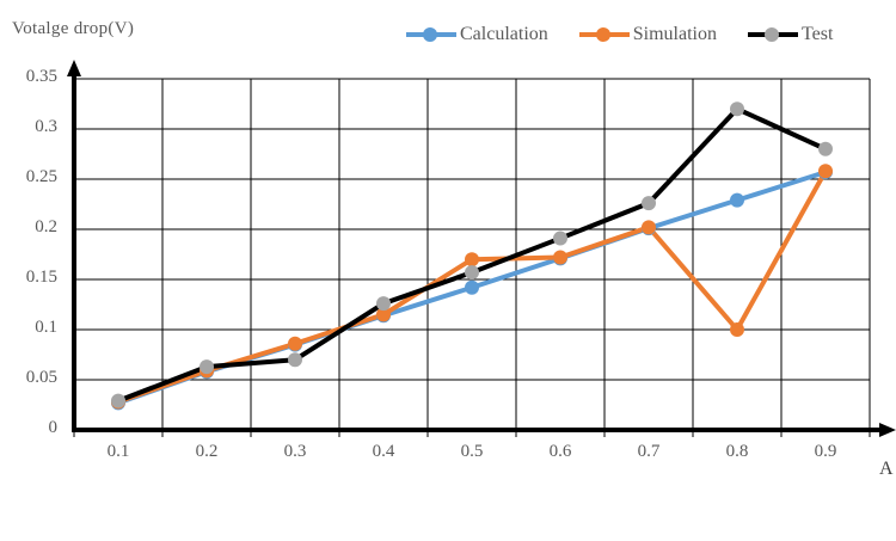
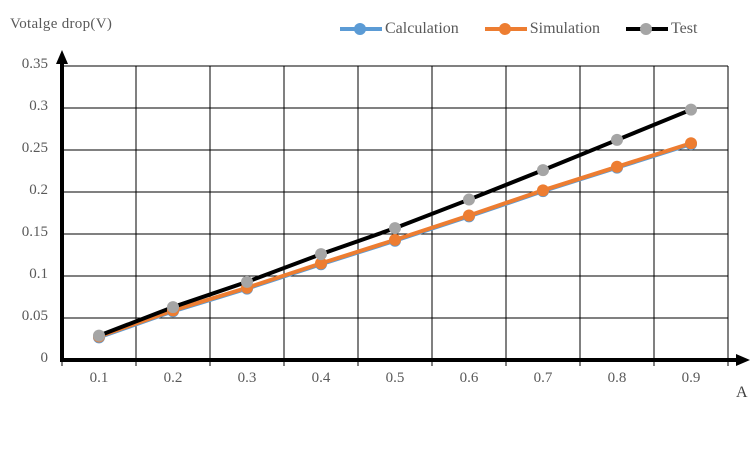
Test/0.3: 0.07 -> 0.09
Simulation/0.5: 0.17 -> 0.14
Simulation/0.8: 0.10 -> 0.23
Test/0.8: 0.32 -> 0.26
Test/0.9: 0.28 -> 0.30
